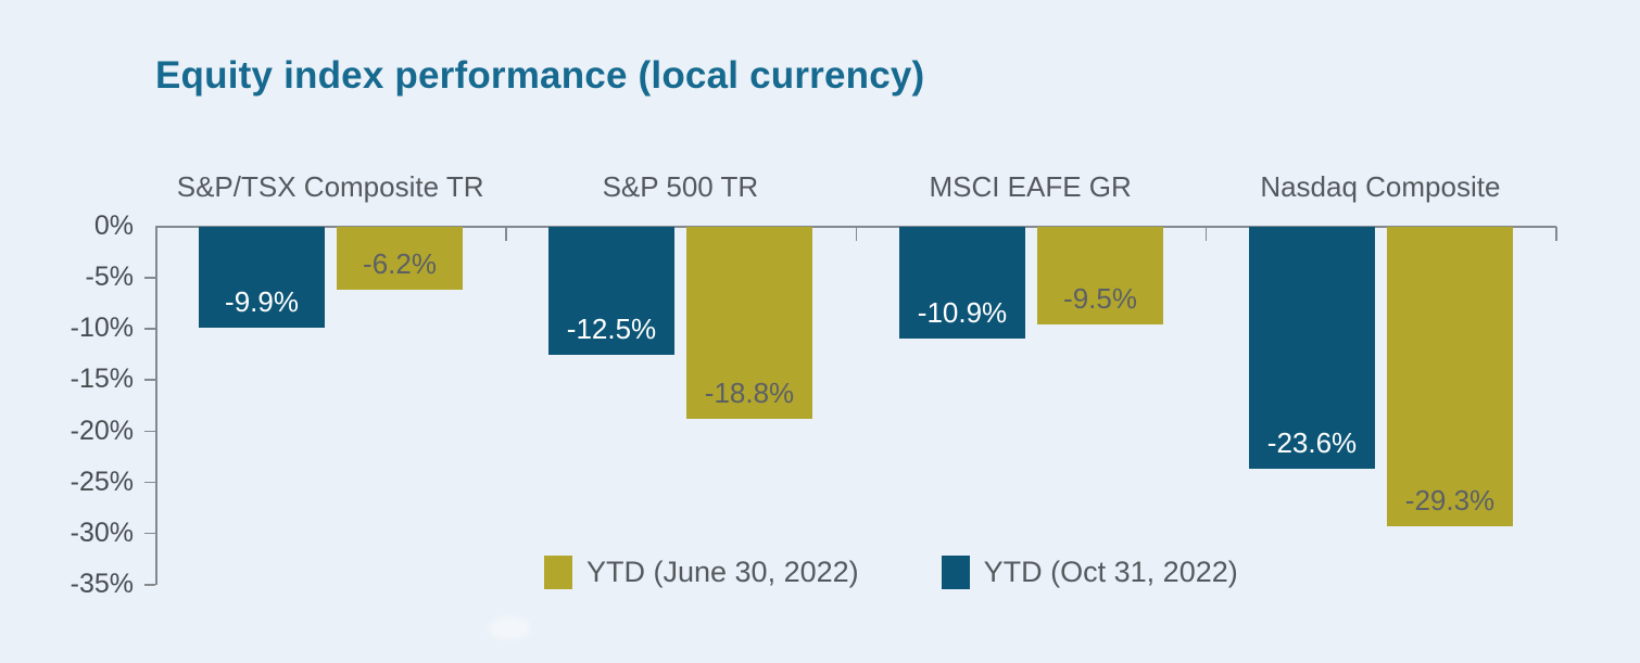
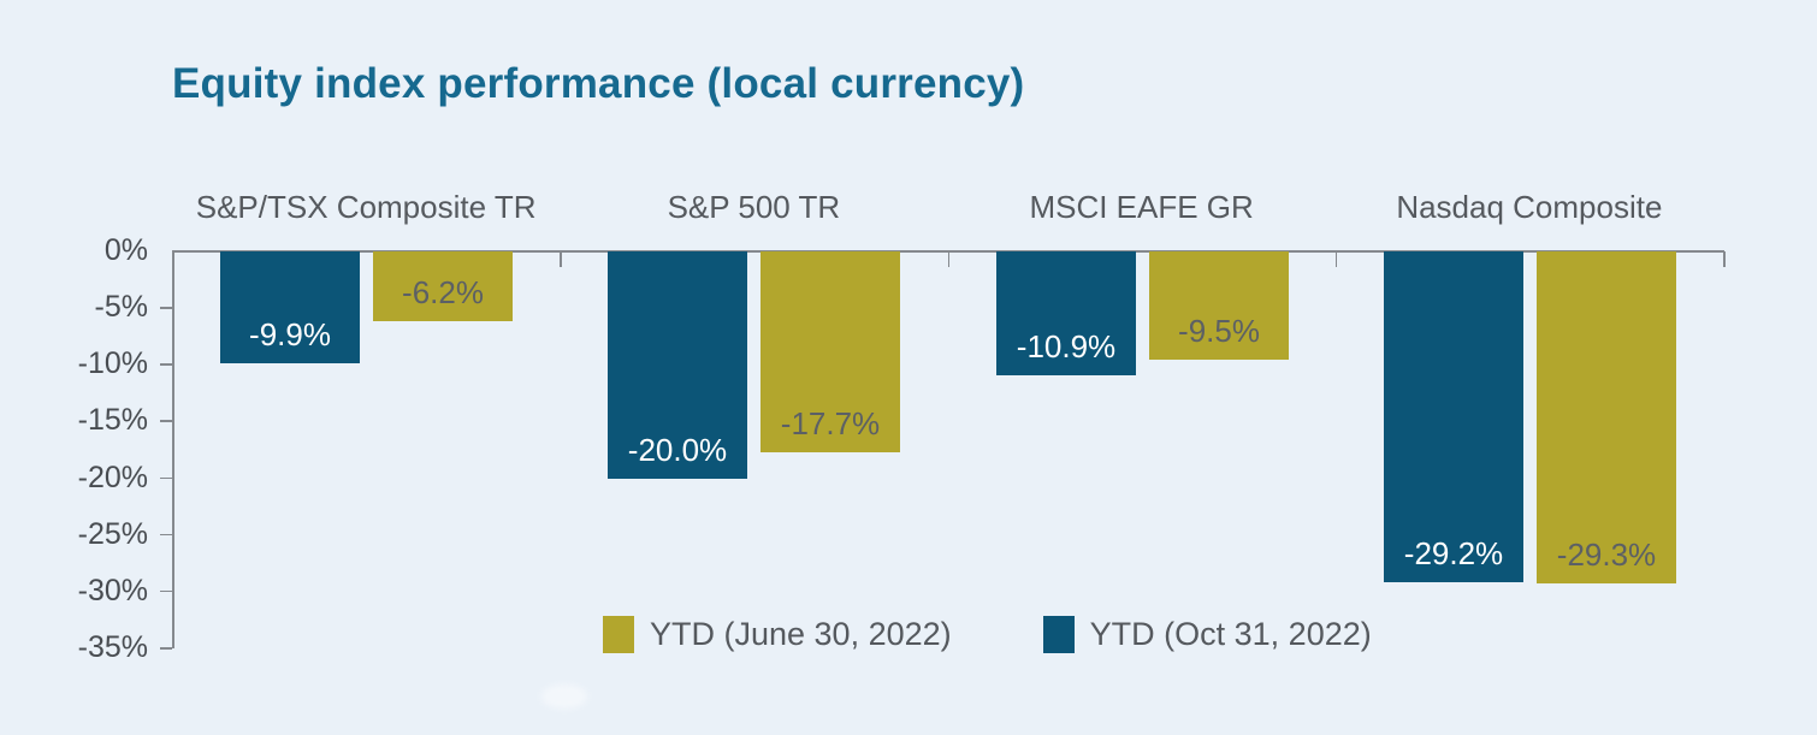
YTD (Oct 31, 2022)/S&P 500 TR: -12.5% -> -20.0%
YTD (June 30, 2022)/S&P 500 TR: -18.8% -> -17.7%
YTD (Oct 31, 2022)/Nasdaq Composite: -23.6% -> -29.2%
